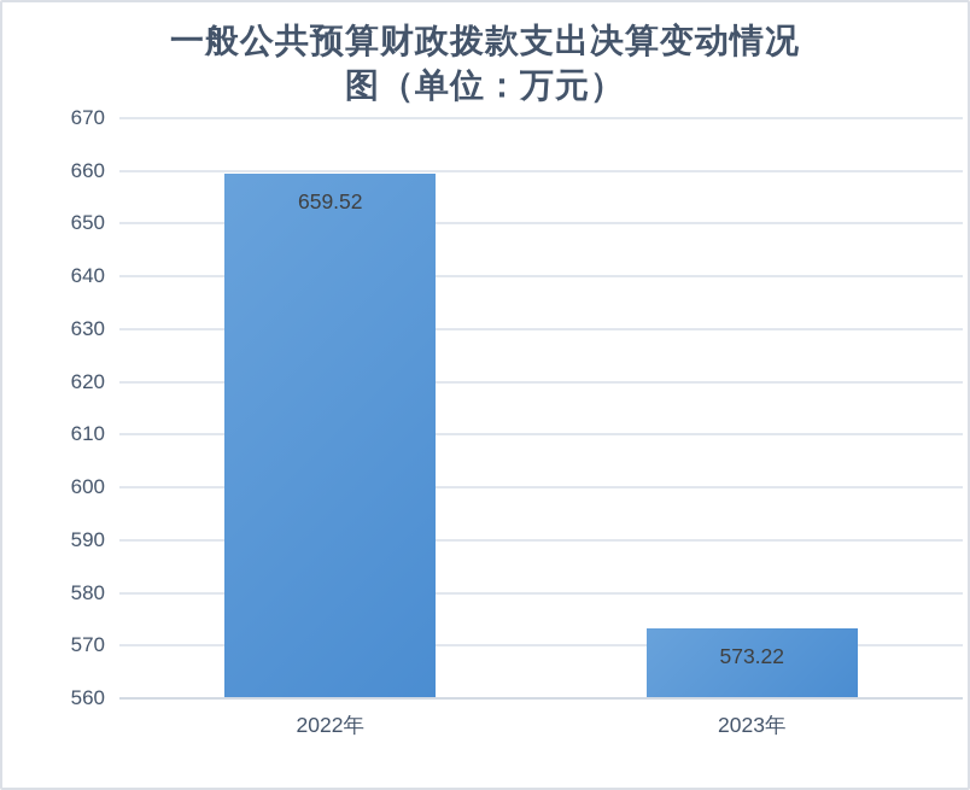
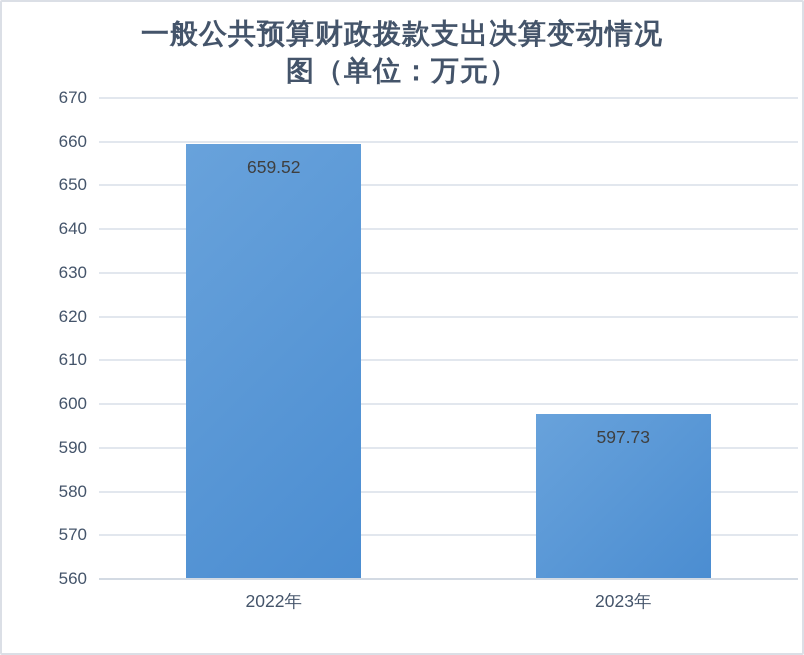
2023年: 573.22 -> 597.73
